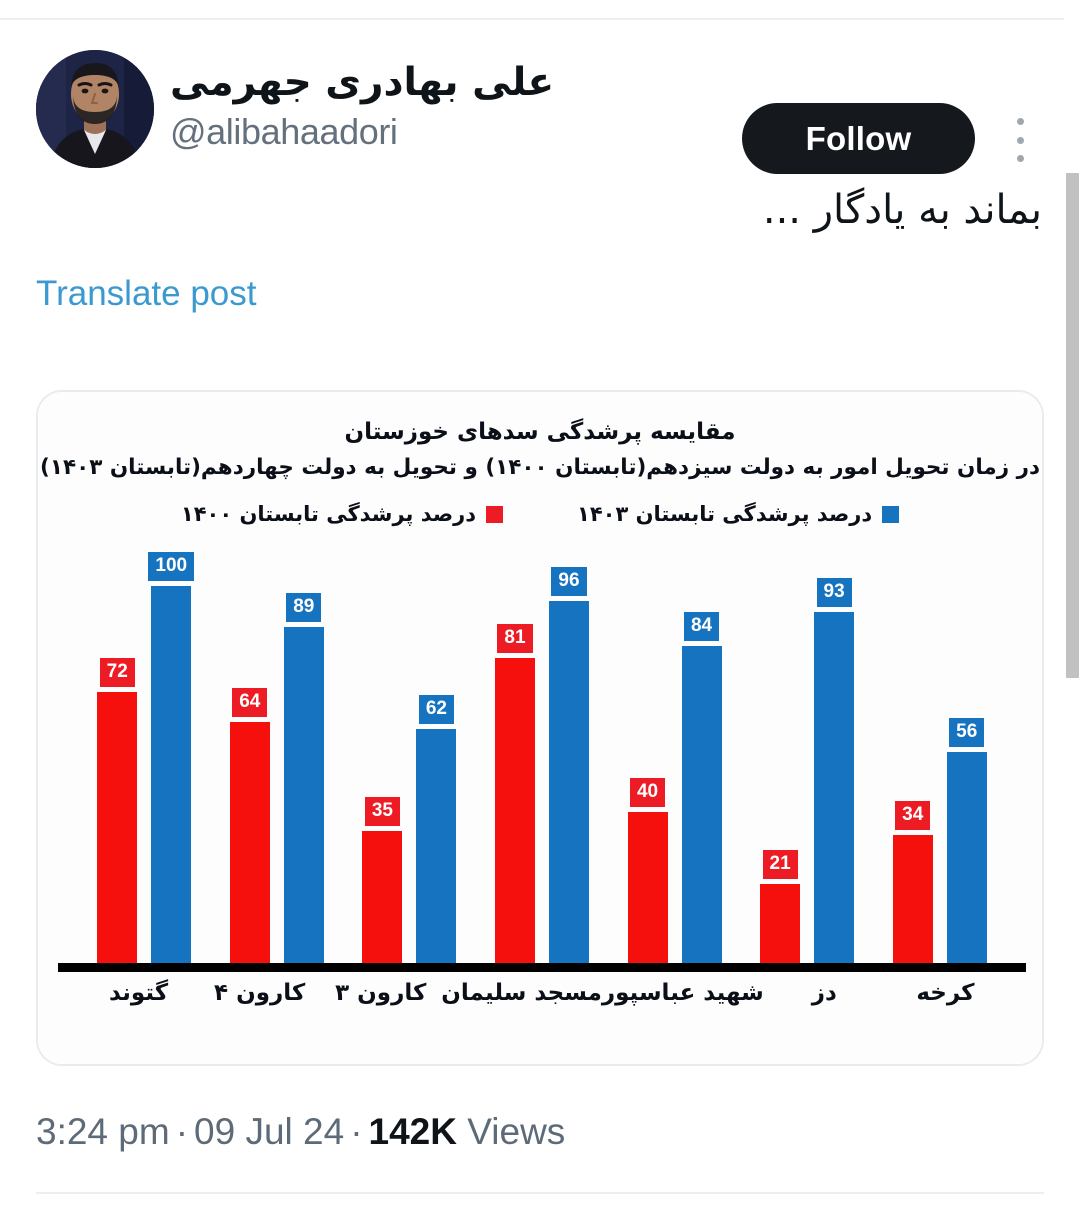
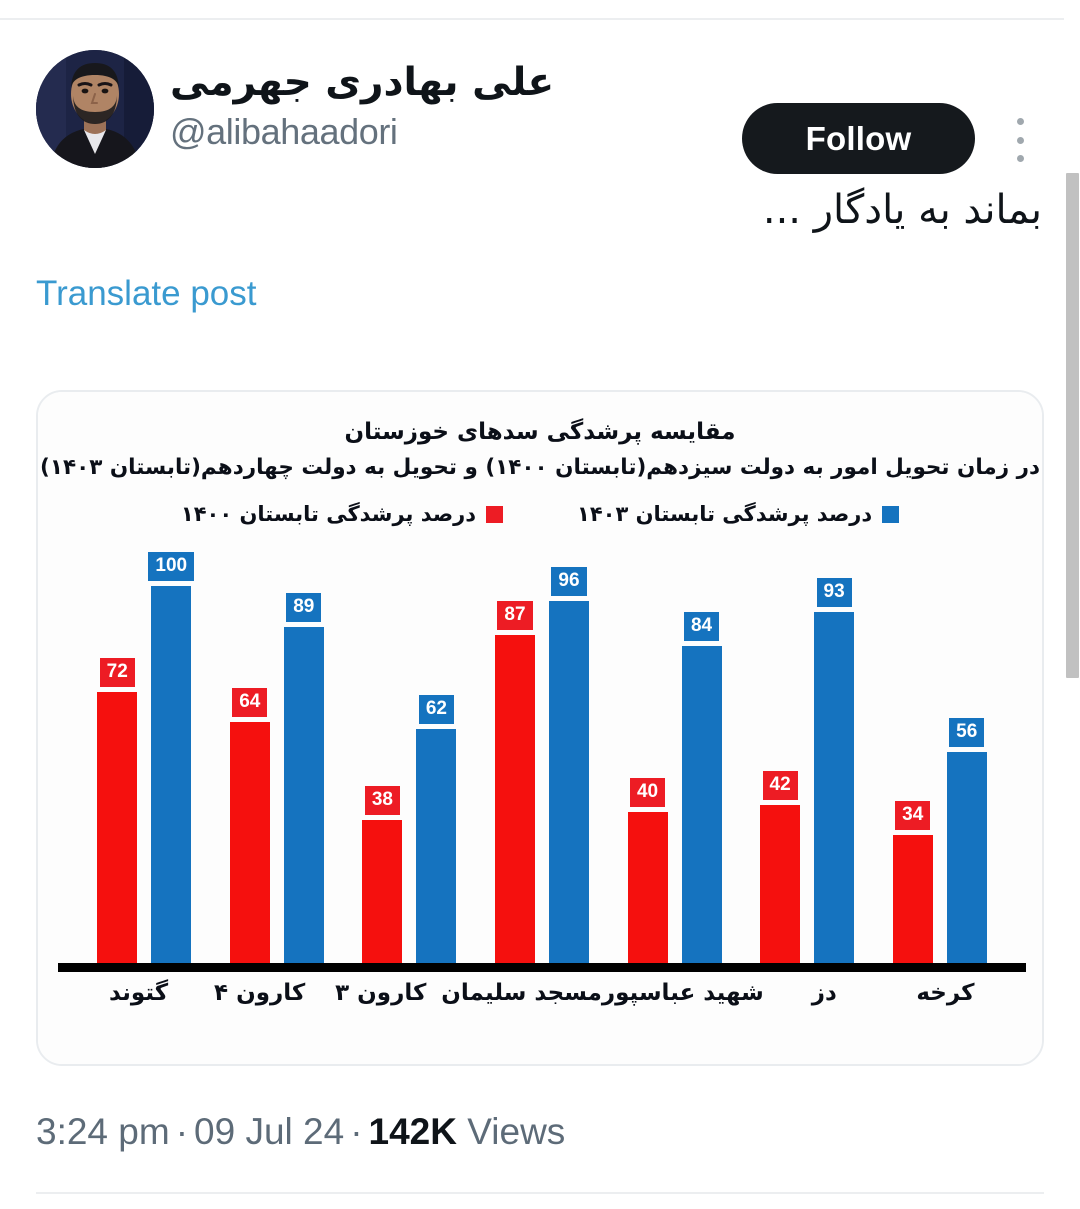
درصد پرشدگی تابستان ۱۴۰۰/دز: 21 -> 42
درصد پرشدگی تابستان ۱۴۰۰/مسجد سلیمان: 81 -> 87
درصد پرشدگی تابستان ۱۴۰۰/کارون ۳: 35 -> 38
